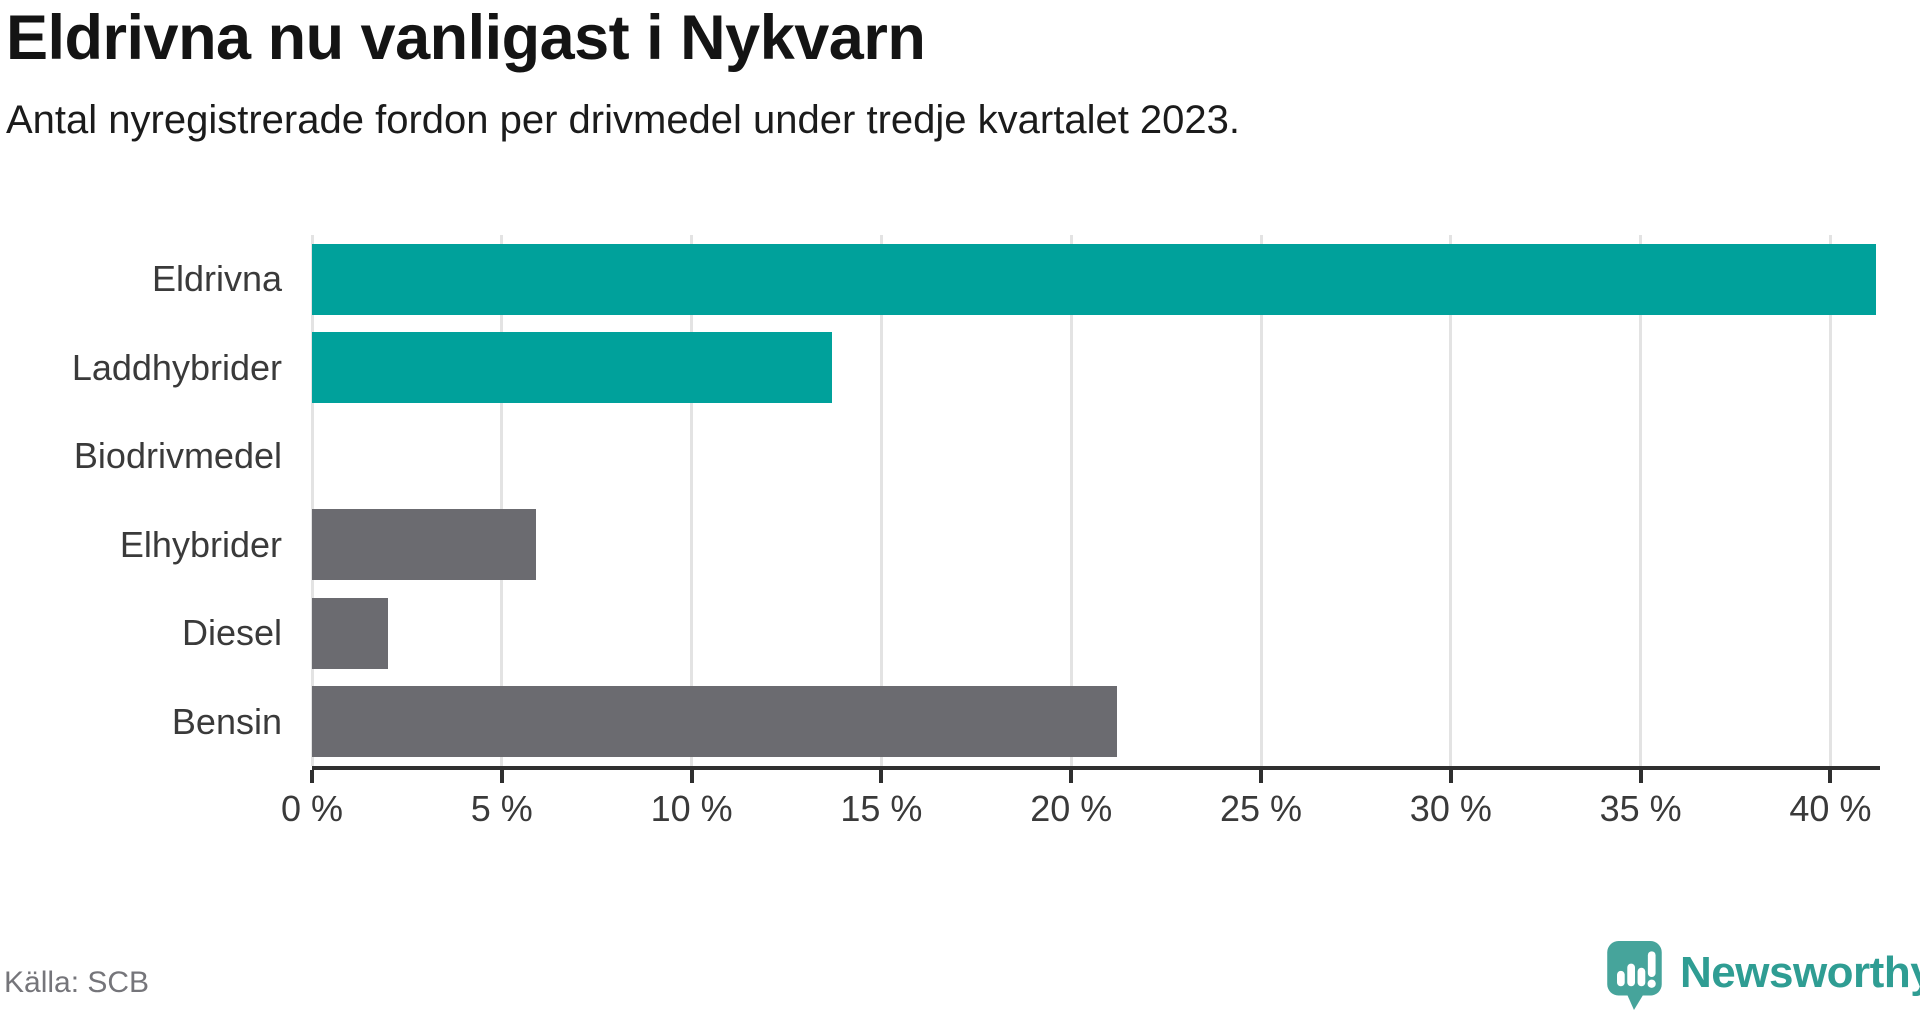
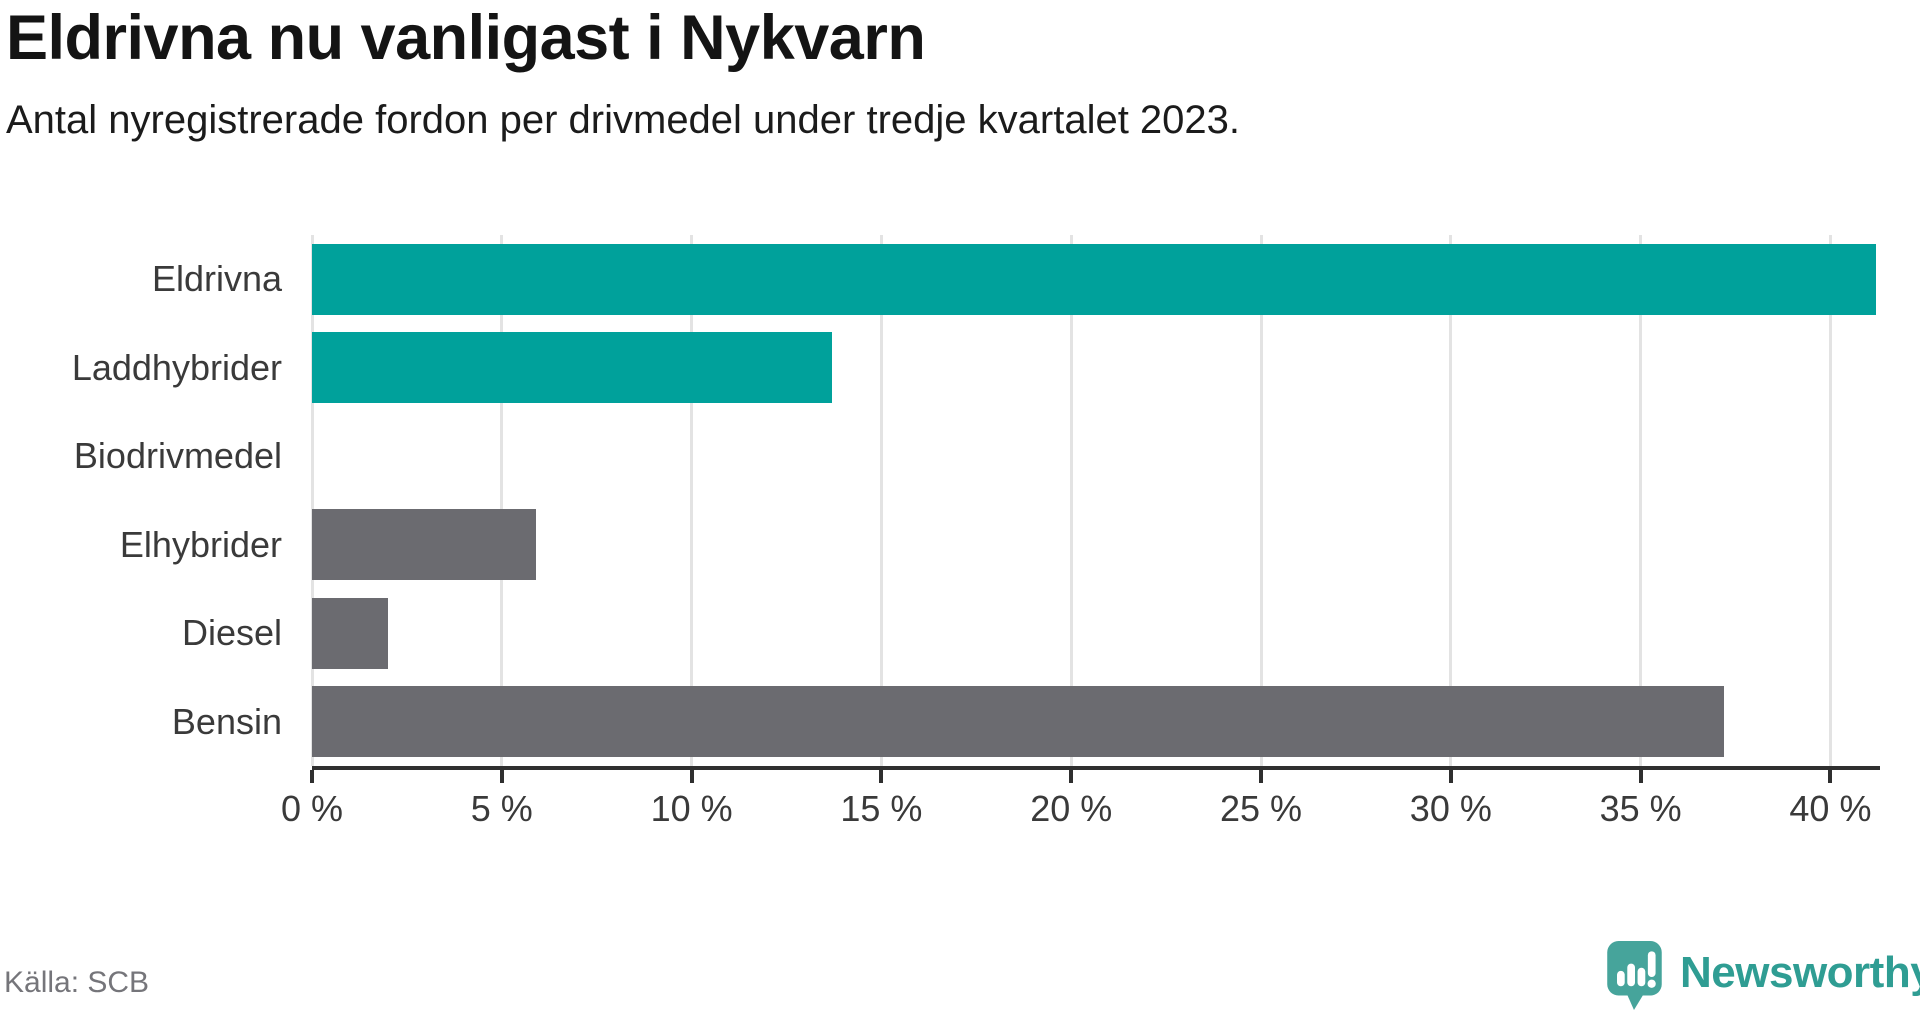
Bensin: 21.2% -> 37.2%
